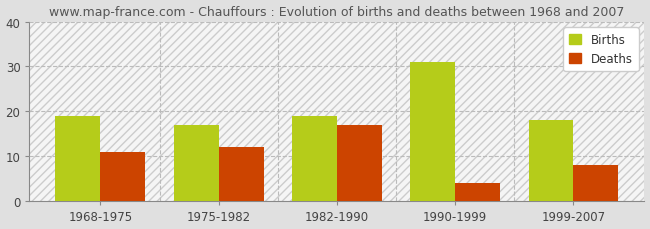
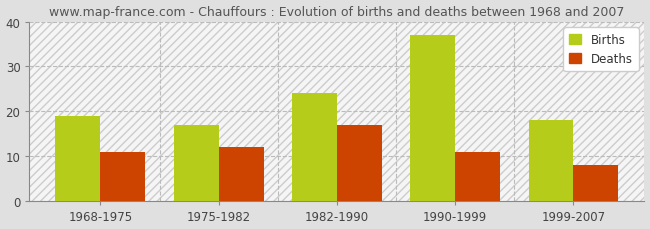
Births/1982-1990: 19 -> 24
Births/1990-1999: 31 -> 37
Deaths/1990-1999: 4 -> 11
